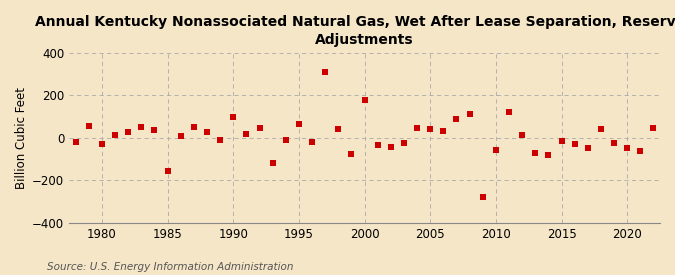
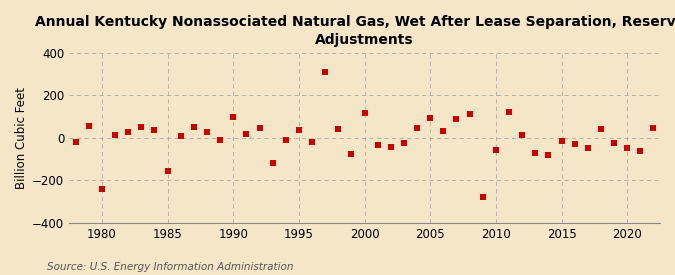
1980: -30 -> -240
1995: 65 -> 35
2000: 180 -> 115
2005: 40 -> 95
